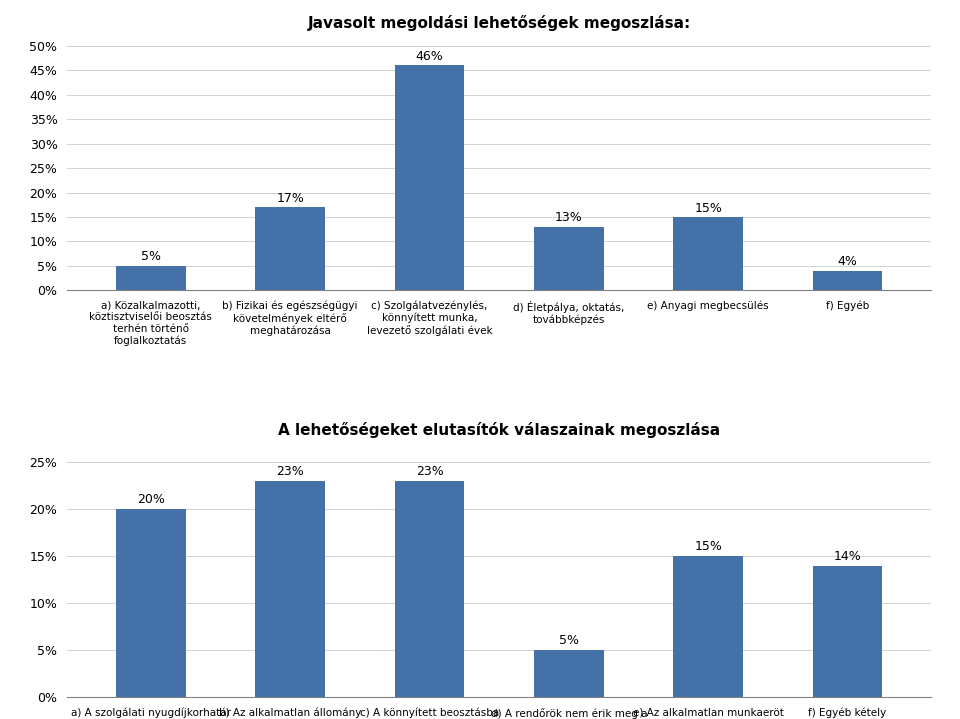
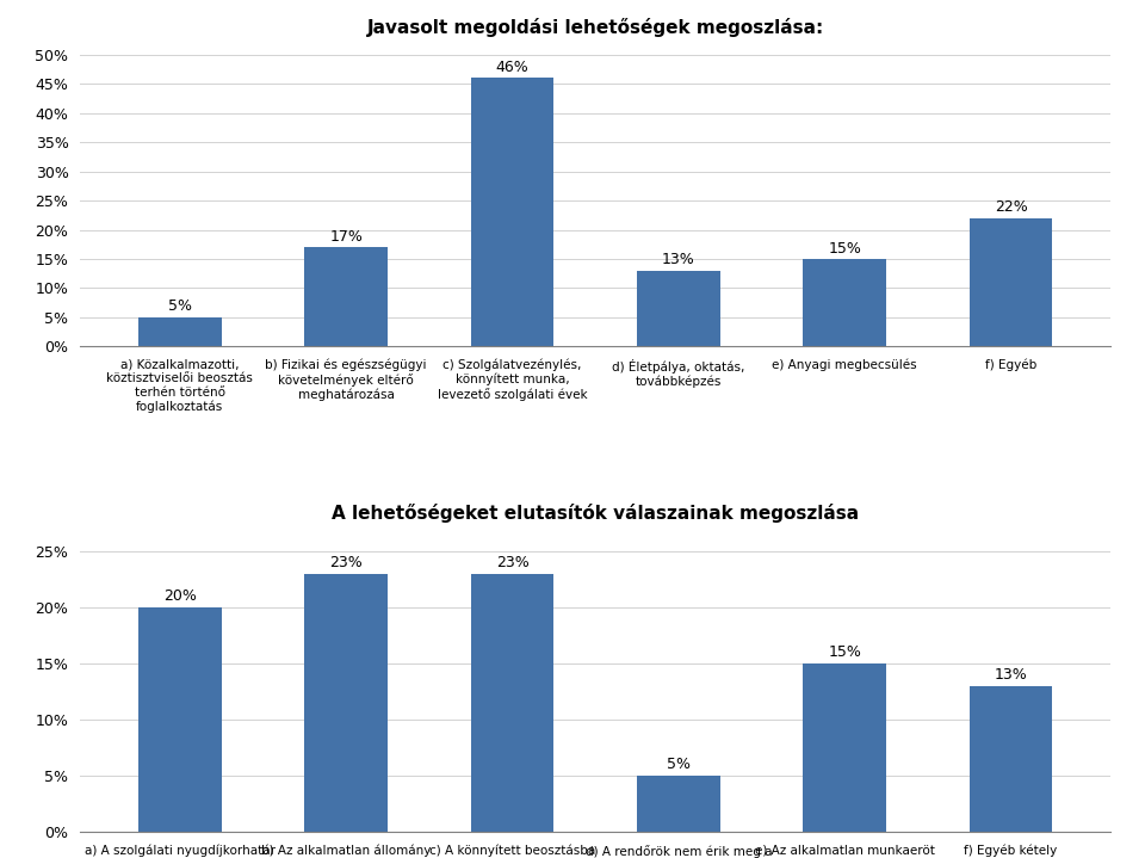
Javasolt megoldási lehetőségek megoszlása:/f) Egyéb: 4% -> 22%
A lehetőségeket elutasítók válaszainak megoszlása/f) Egyéb kétely: 14% -> 13%
